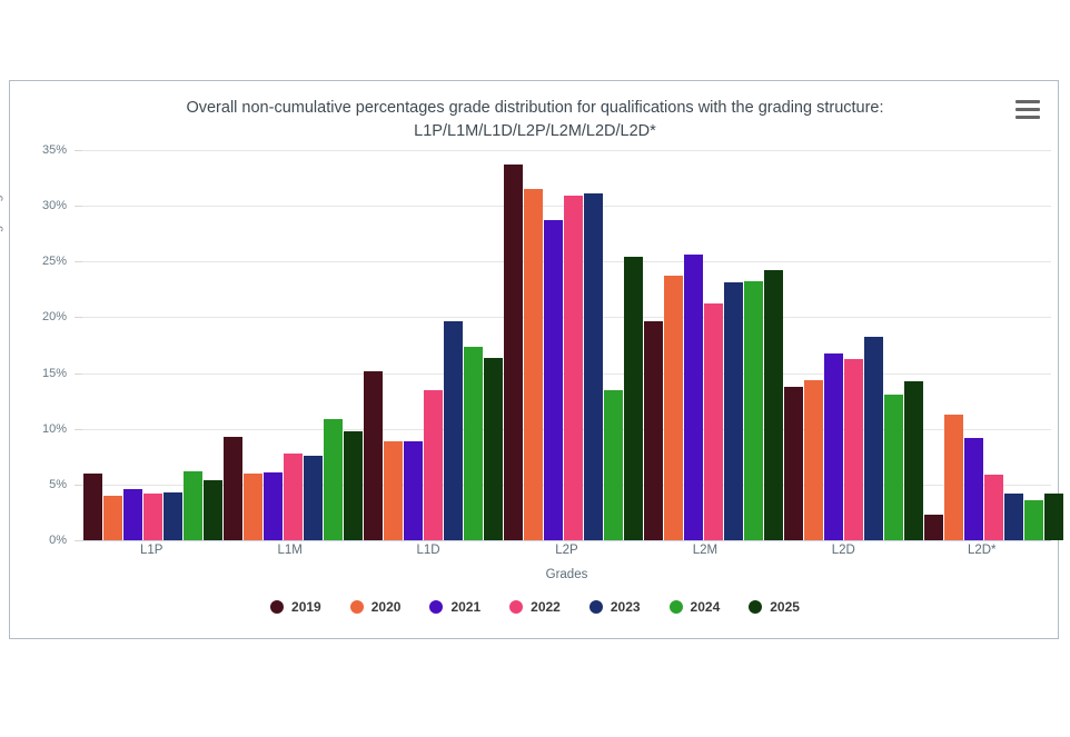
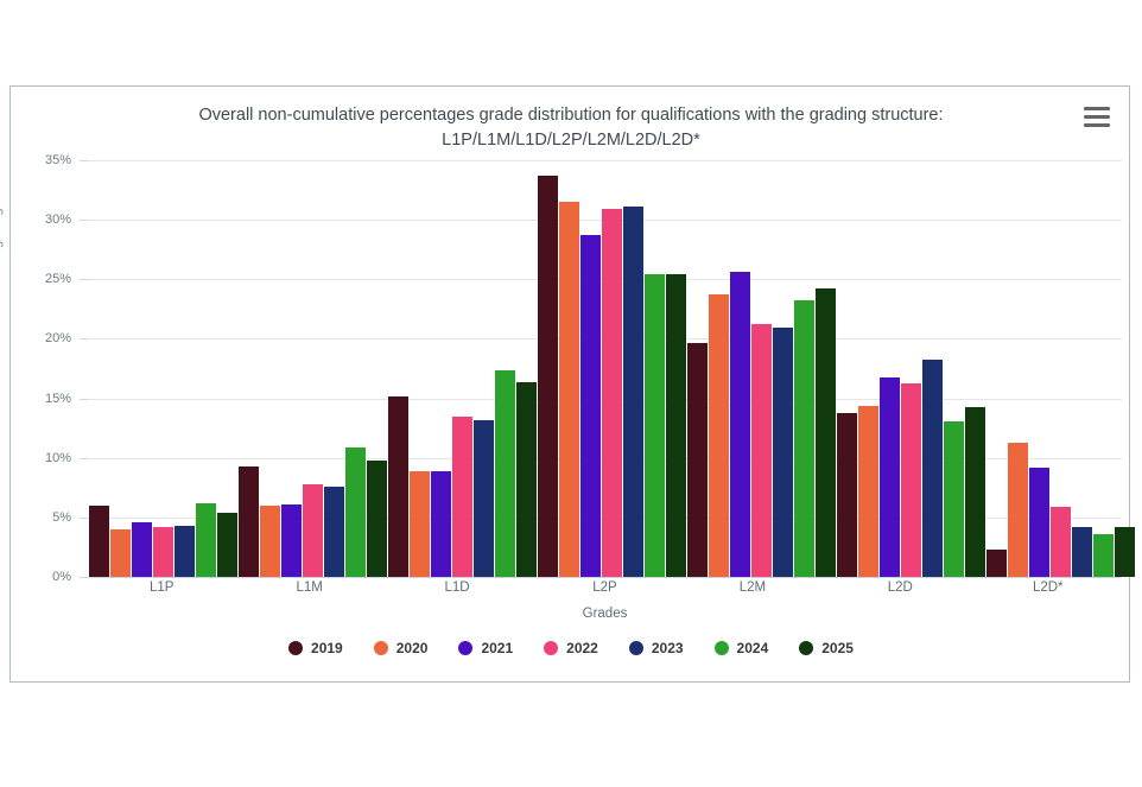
2023/L1D: 19.6% -> 13.2%
2024/L2P: 13.5% -> 25.4%
2023/L2M: 23.1% -> 20.9%
